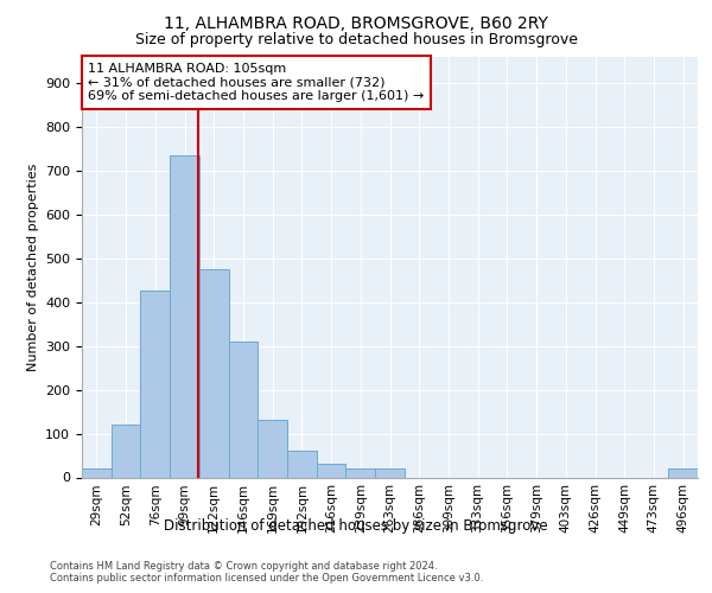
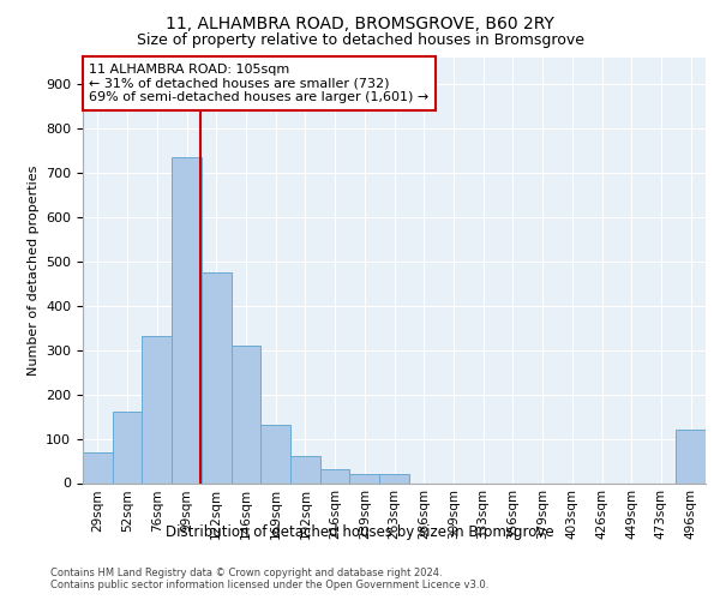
29sqm: 20 -> 70
52sqm: 120 -> 160
76sqm: 425 -> 330
496sqm: 20 -> 120
